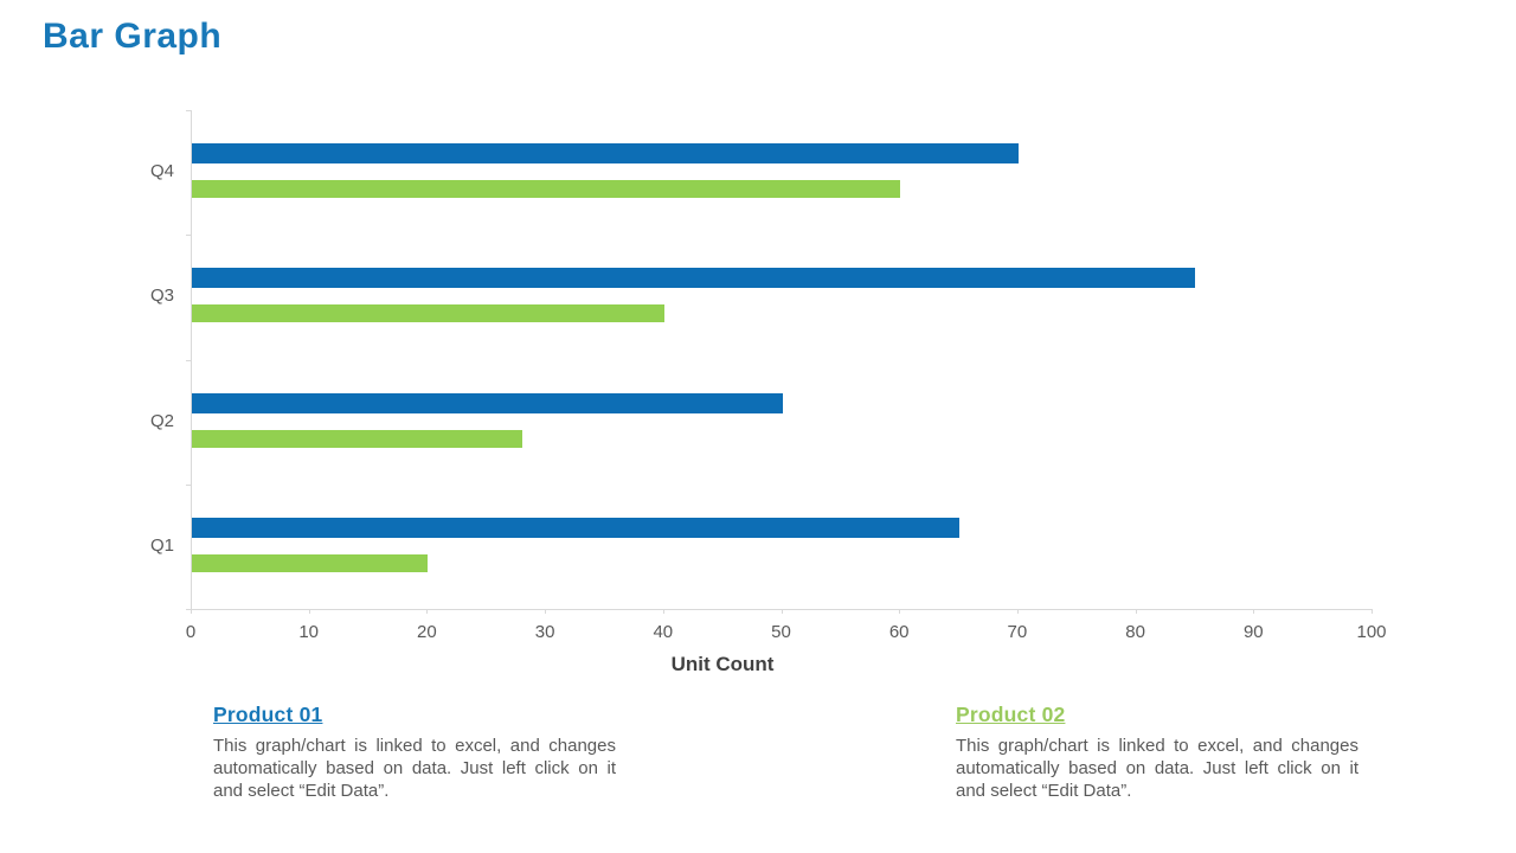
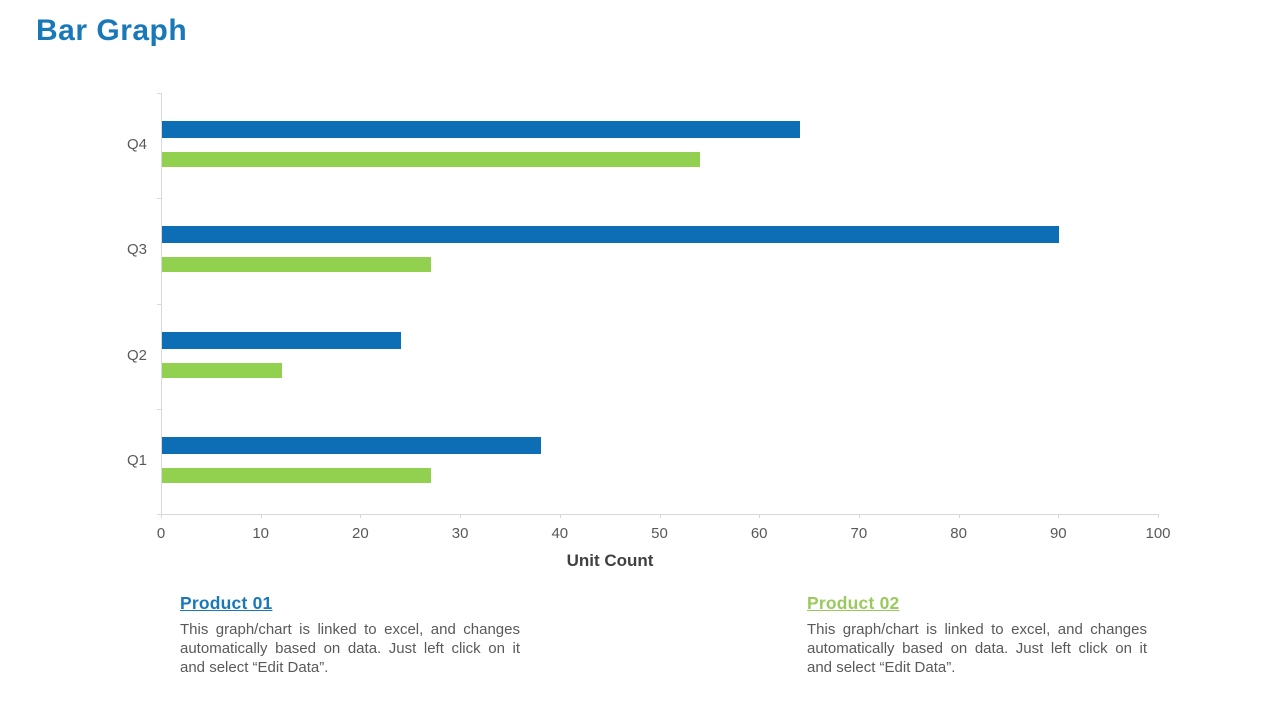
Product 01/Q1: 65 -> 38
Product 02/Q1: 20 -> 27
Product 01/Q2: 50 -> 24
Product 02/Q2: 28 -> 12
Product 01/Q3: 85 -> 90
Product 02/Q3: 40 -> 27
Product 01/Q4: 70 -> 64
Product 02/Q4: 60 -> 54
